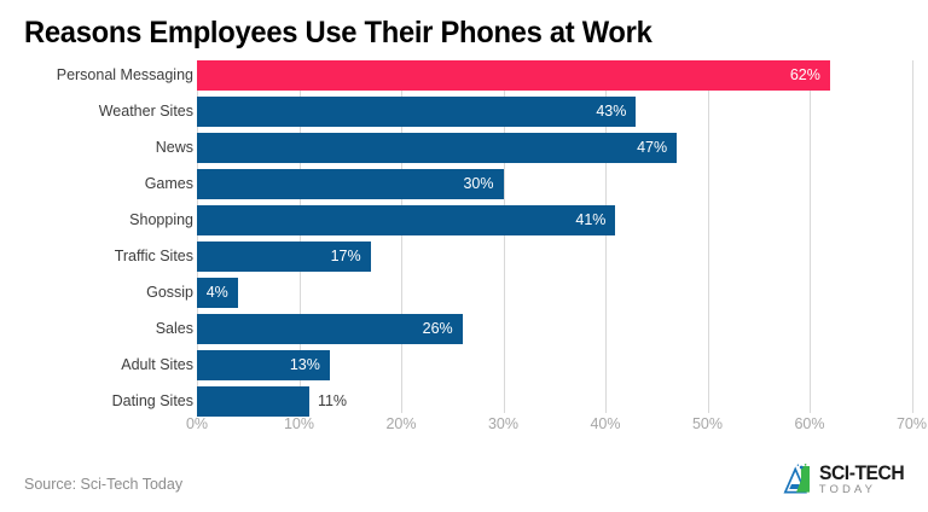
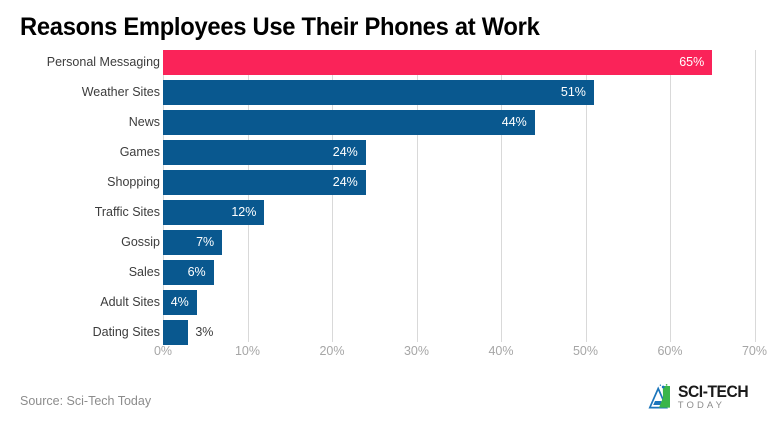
Personal Messaging: 62% -> 65%
Weather Sites: 43% -> 51%
News: 47% -> 44%
Games: 30% -> 24%
Shopping: 41% -> 24%
Traffic Sites: 17% -> 12%
Gossip: 4% -> 7%
Sales: 26% -> 6%
Adult Sites: 13% -> 4%
Dating Sites: 11% -> 3%
